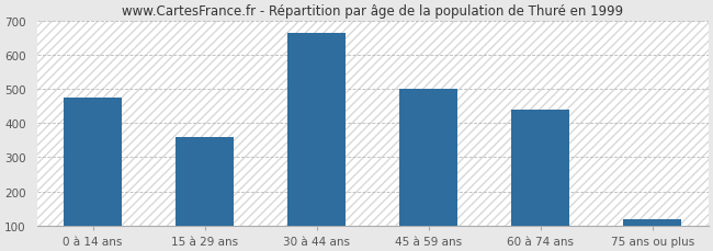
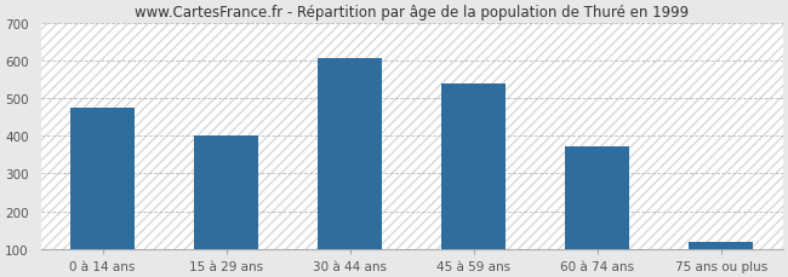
15 à 29 ans: 360 -> 402
30 à 44 ans: 665 -> 605
45 à 59 ans: 500 -> 540
60 à 74 ans: 440 -> 372
